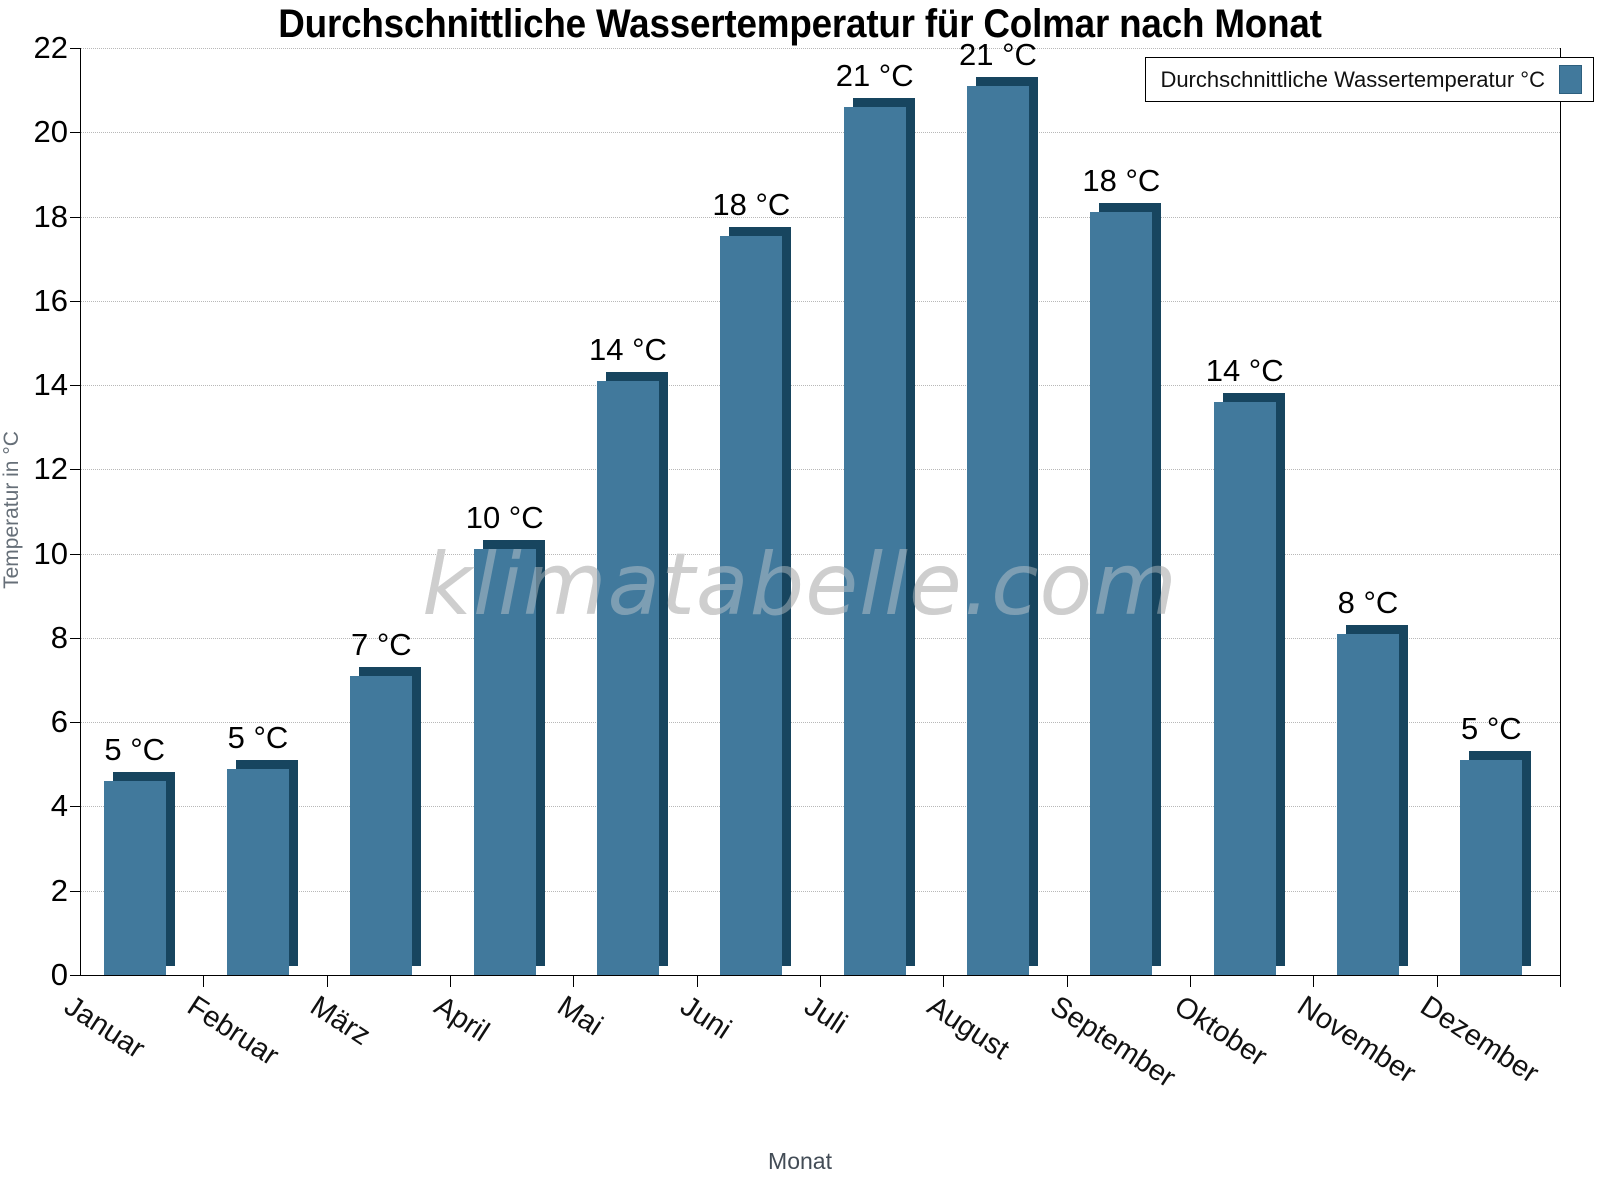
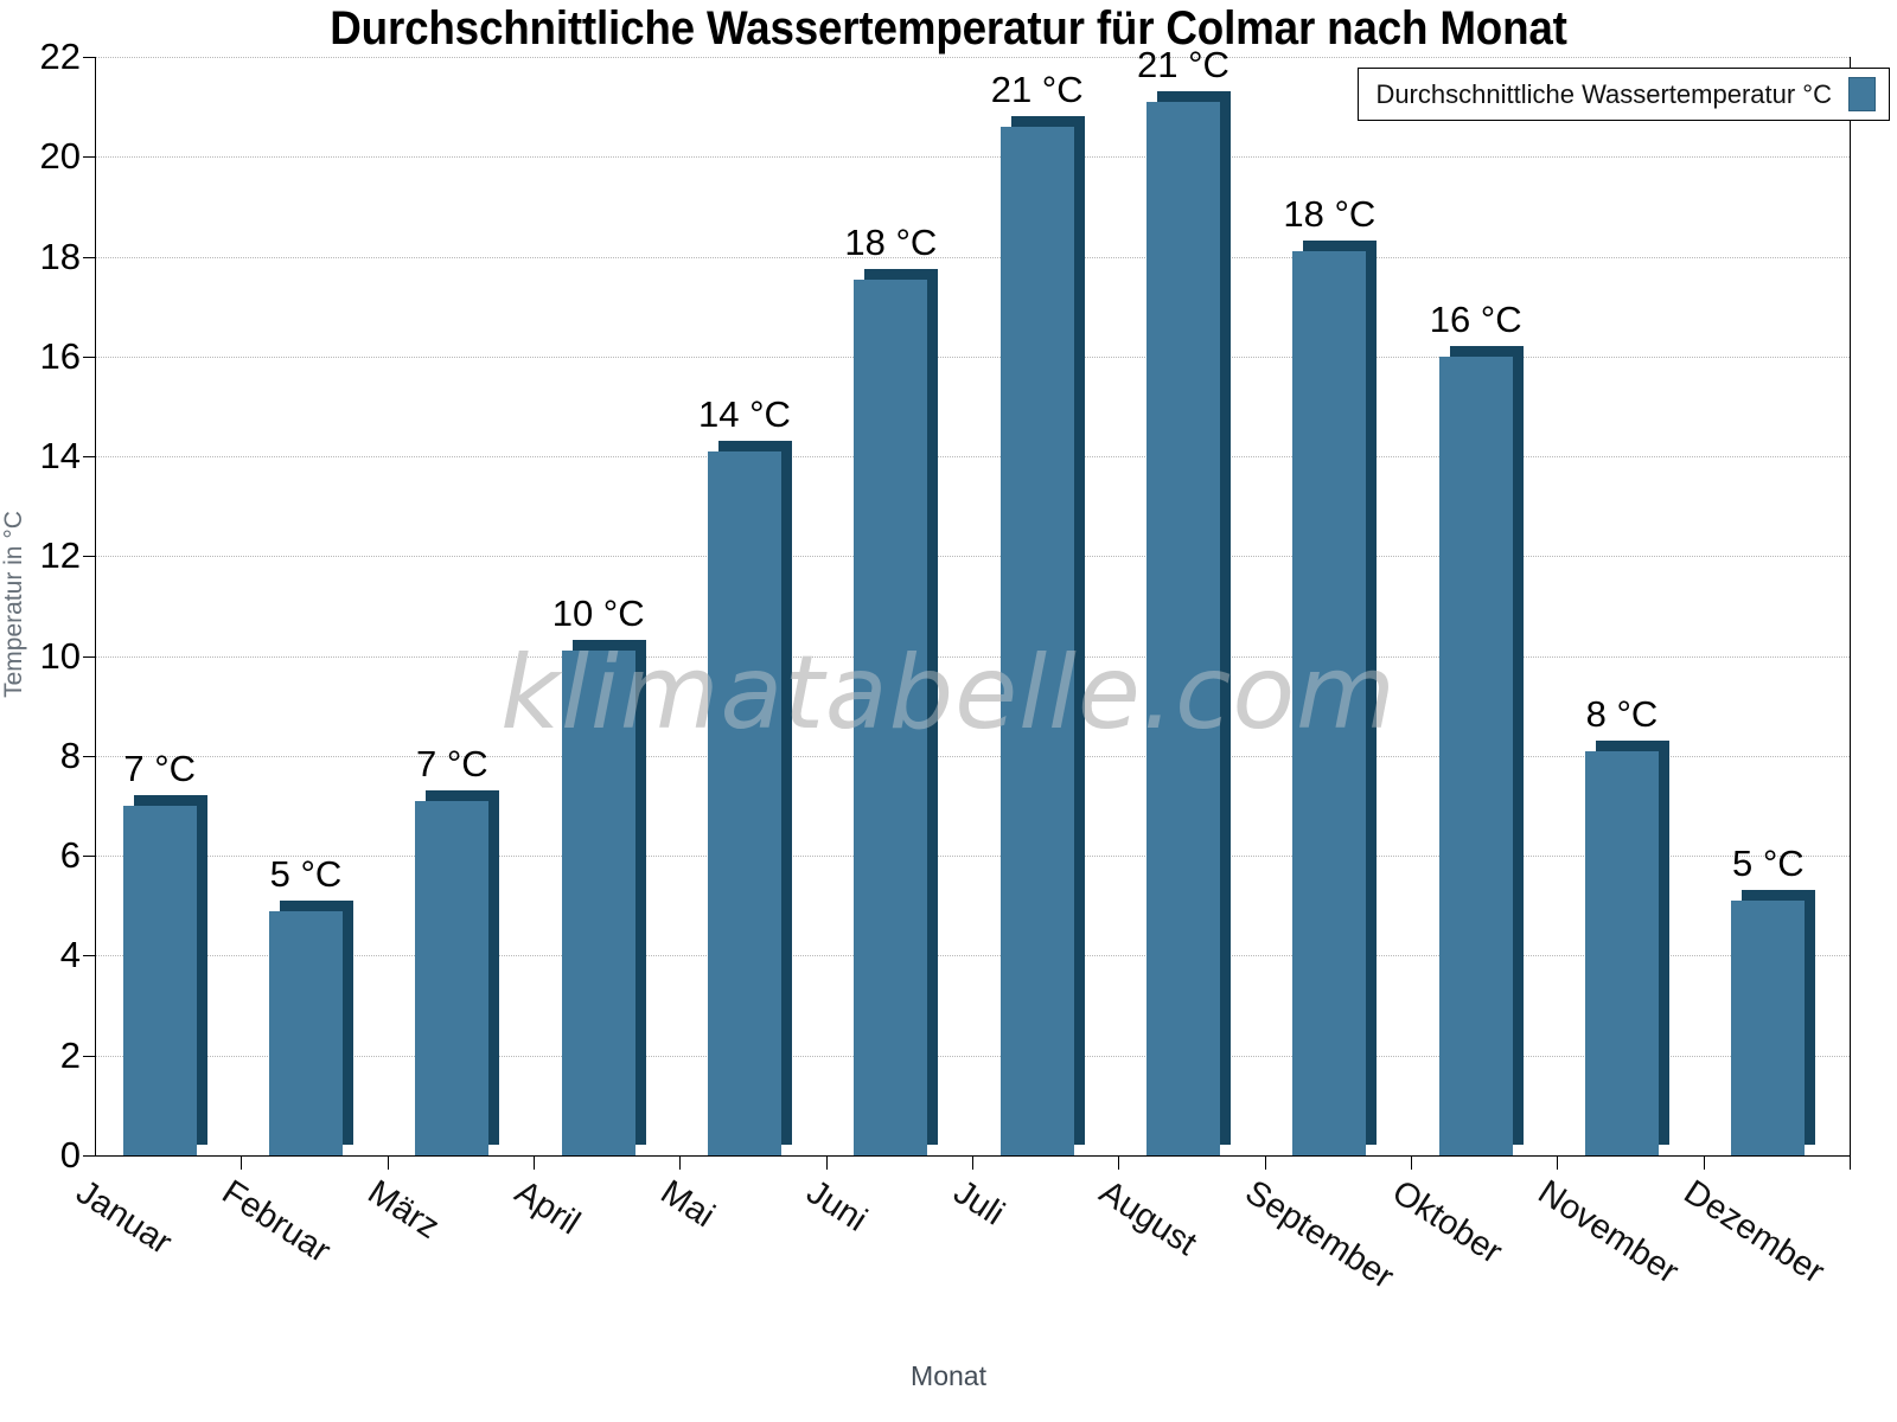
Januar: 5 -> 7
Oktober: 14 -> 16
